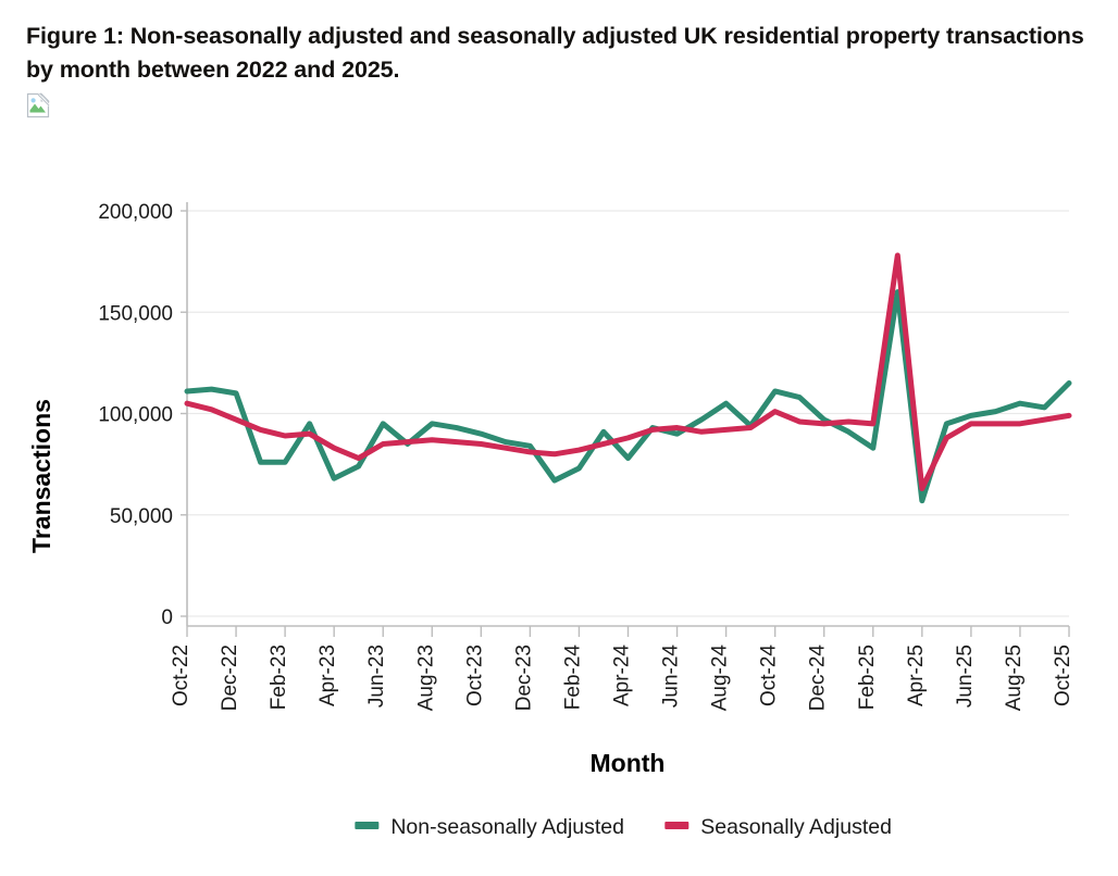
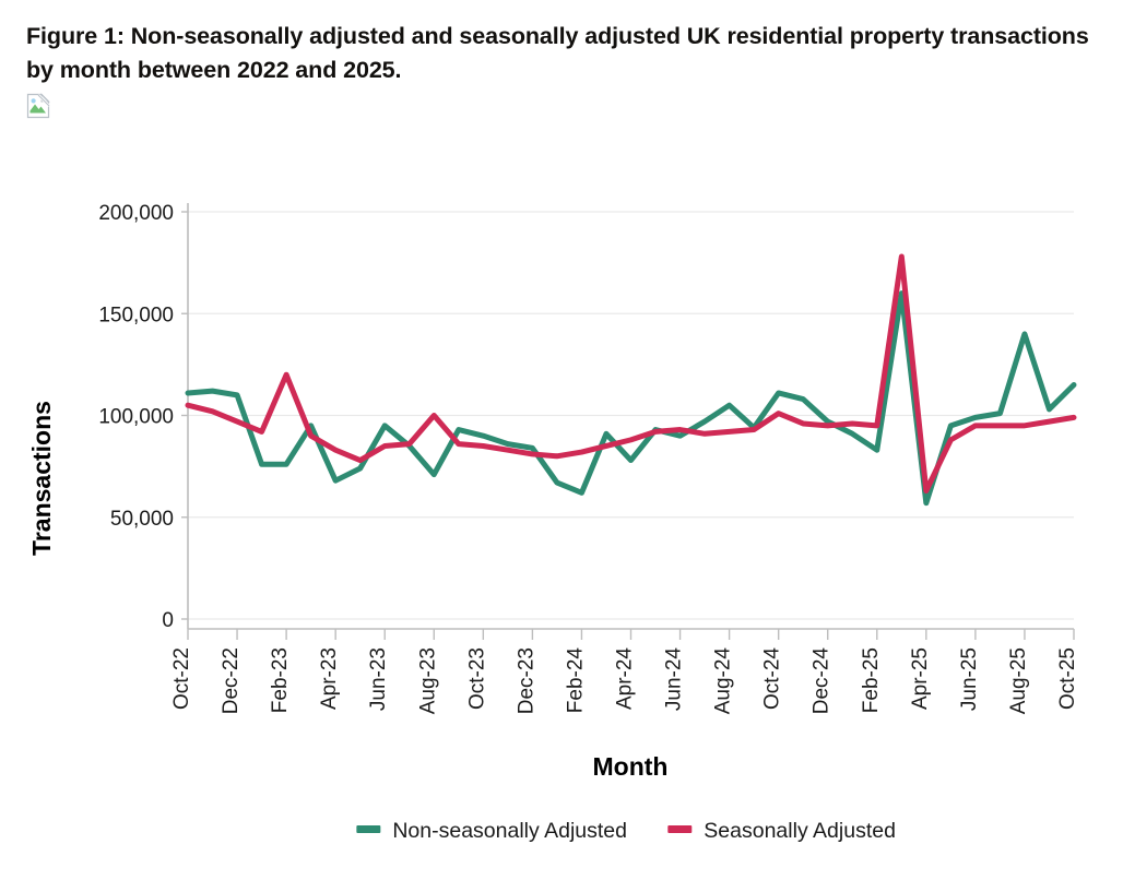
Seasonally Adjusted/Feb-23: 89000 -> 120000
Non-seasonally Adjusted/Aug-23: 95000 -> 71000
Seasonally Adjusted/Aug-23: 87000 -> 100000
Non-seasonally Adjusted/Feb-24: 73000 -> 62000
Non-seasonally Adjusted/Aug-25: 105000 -> 140000
